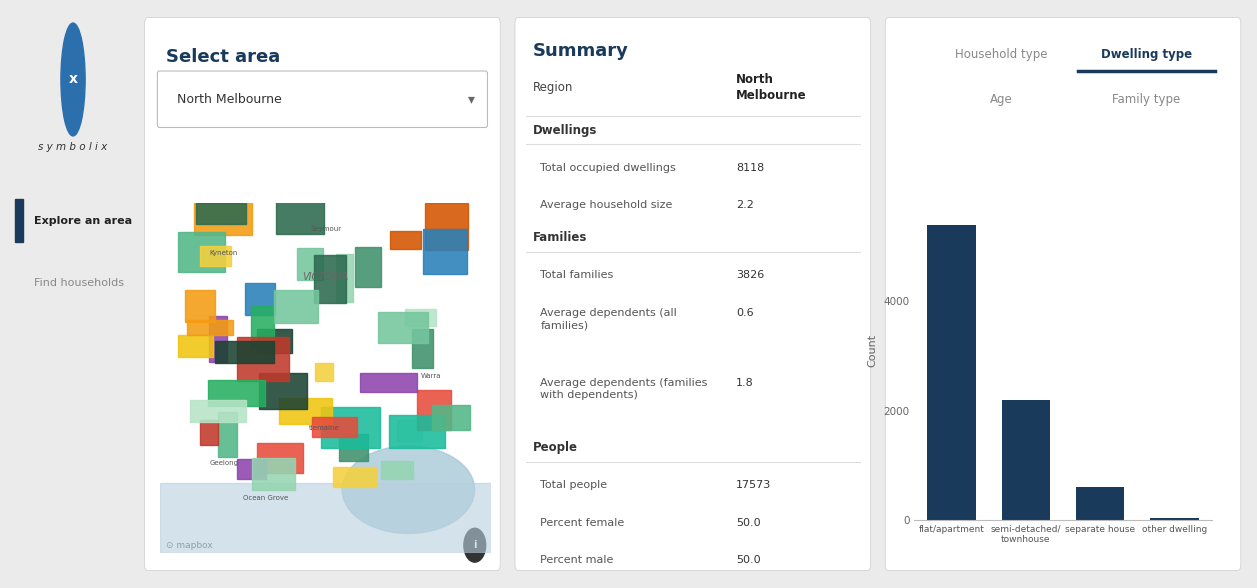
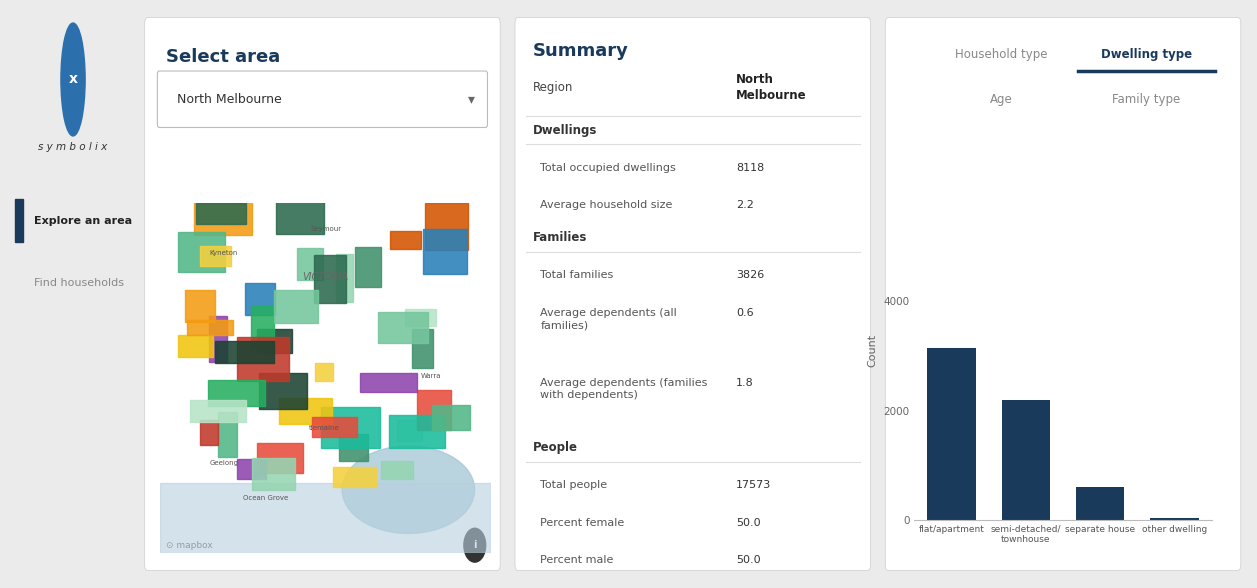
flat/apartment: 5400 -> 3140
